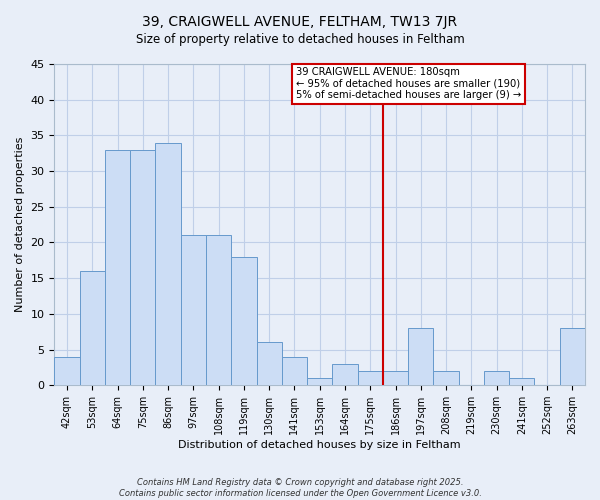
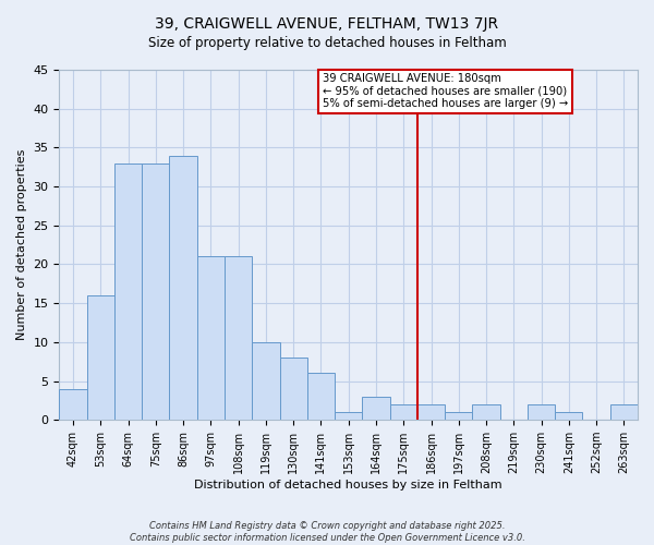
119sqm: 18 -> 10
130sqm: 6 -> 8
141sqm: 4 -> 6
197sqm: 8 -> 1
263sqm: 8 -> 2
